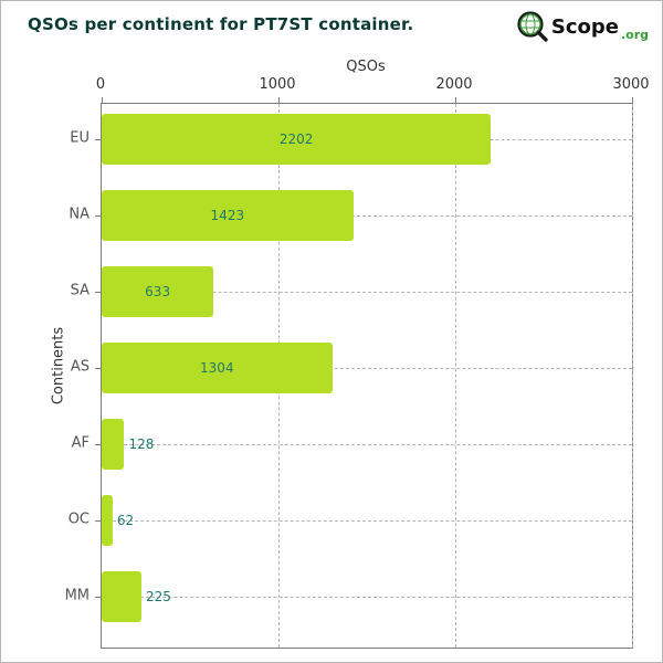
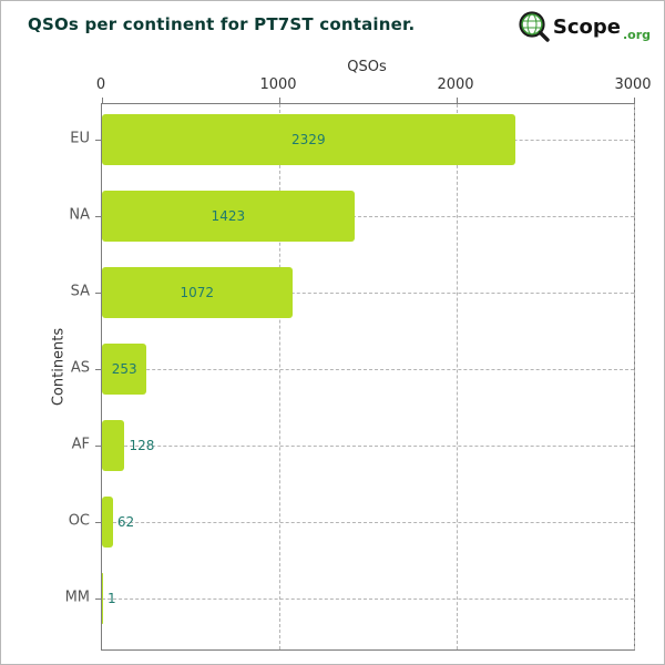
EU: 2202 -> 2329
SA: 633 -> 1072
AS: 1304 -> 253
MM: 225 -> 1
